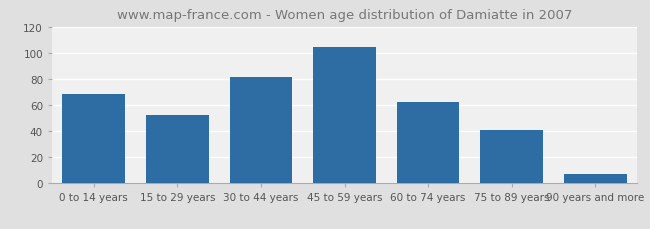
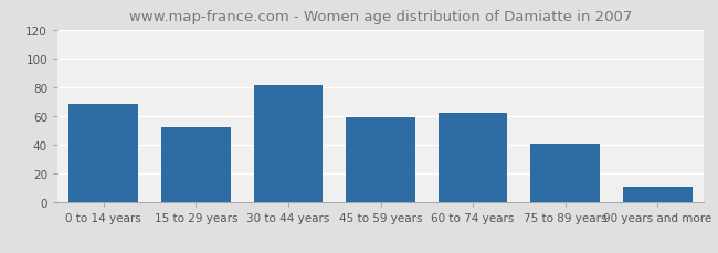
45 to 59 years: 104 -> 59
90 years and more: 7 -> 11
